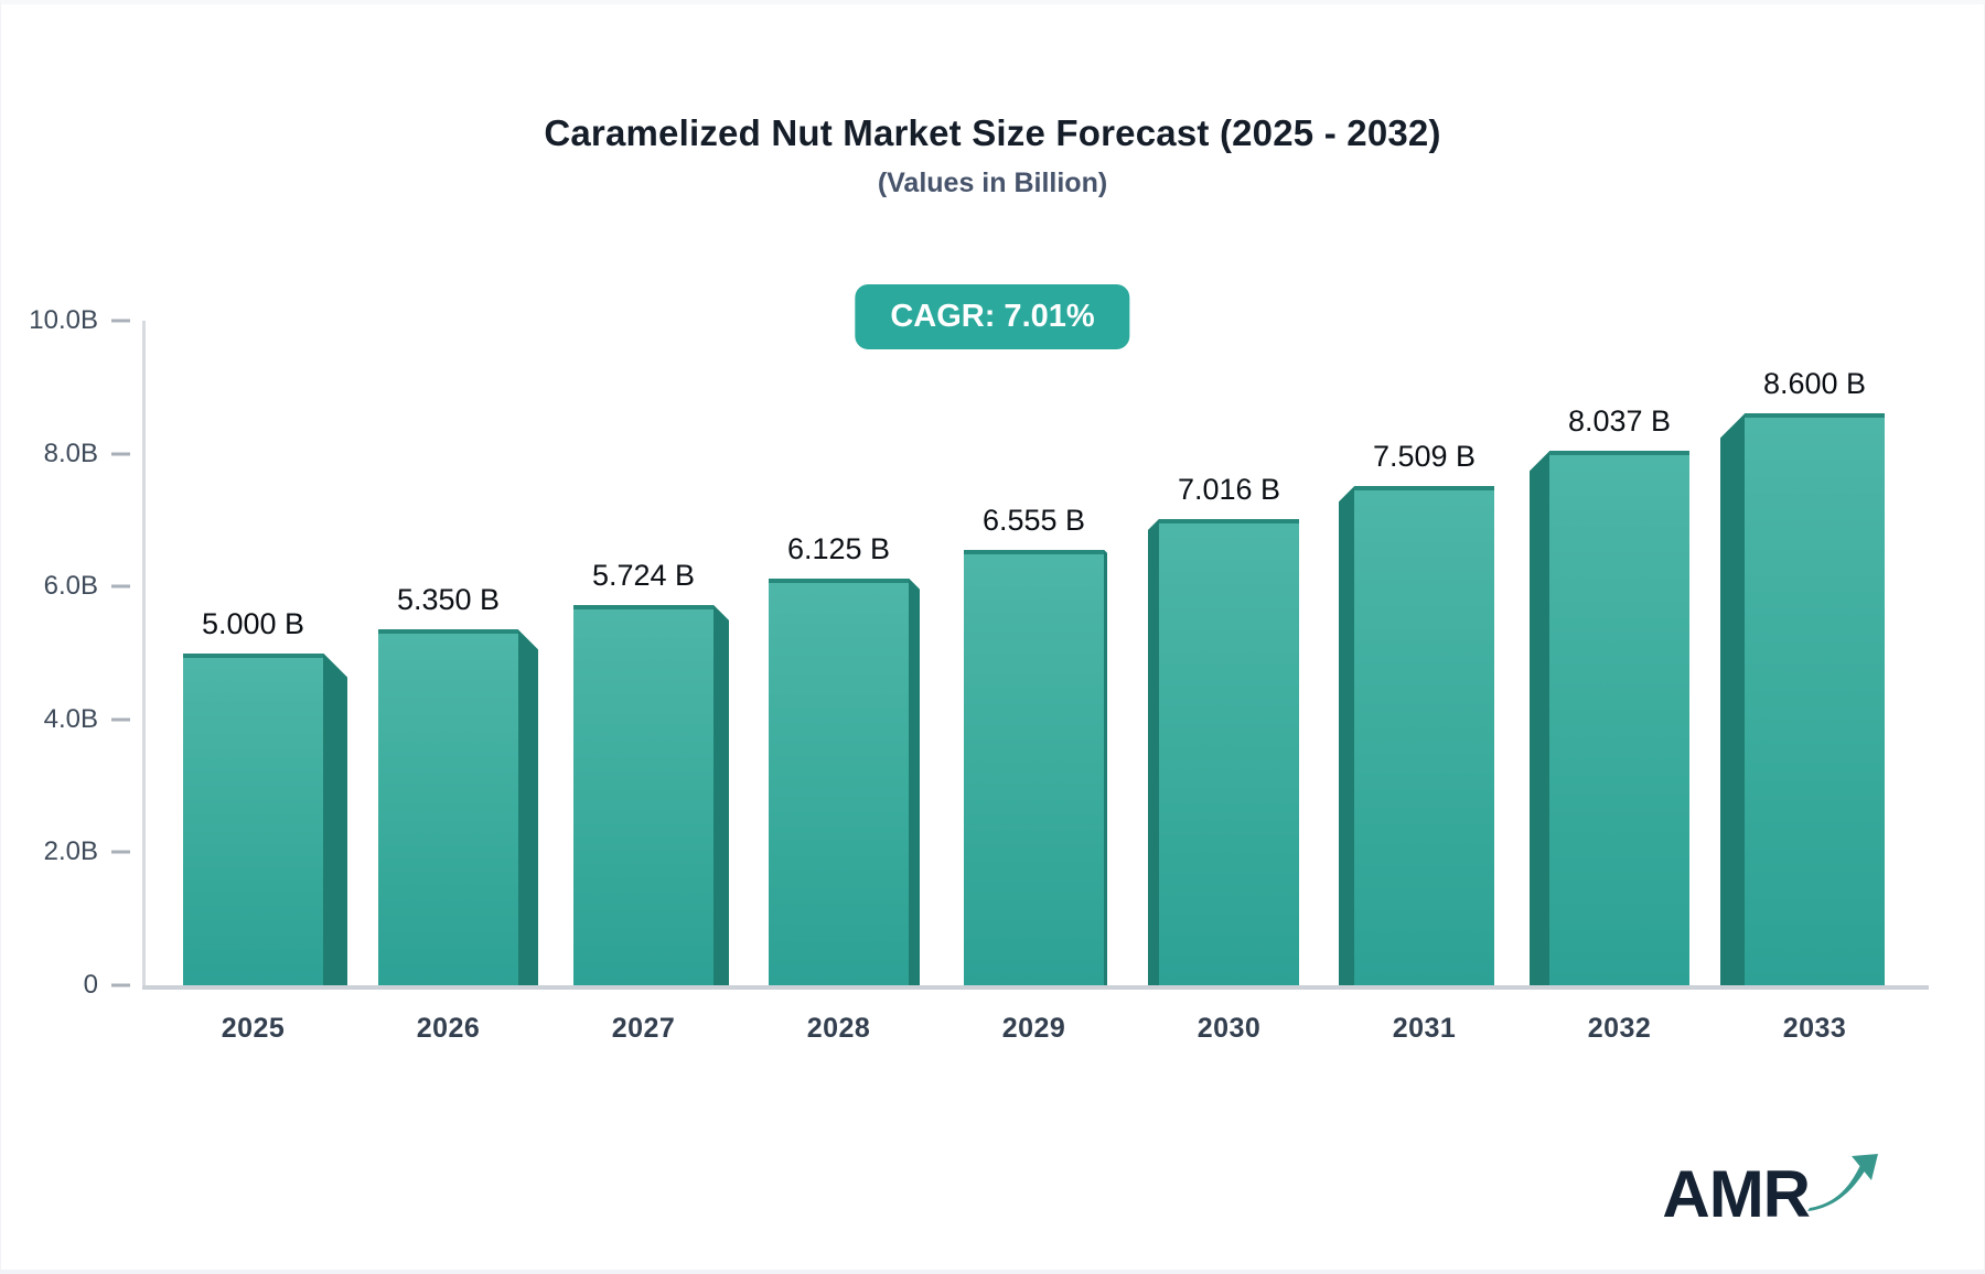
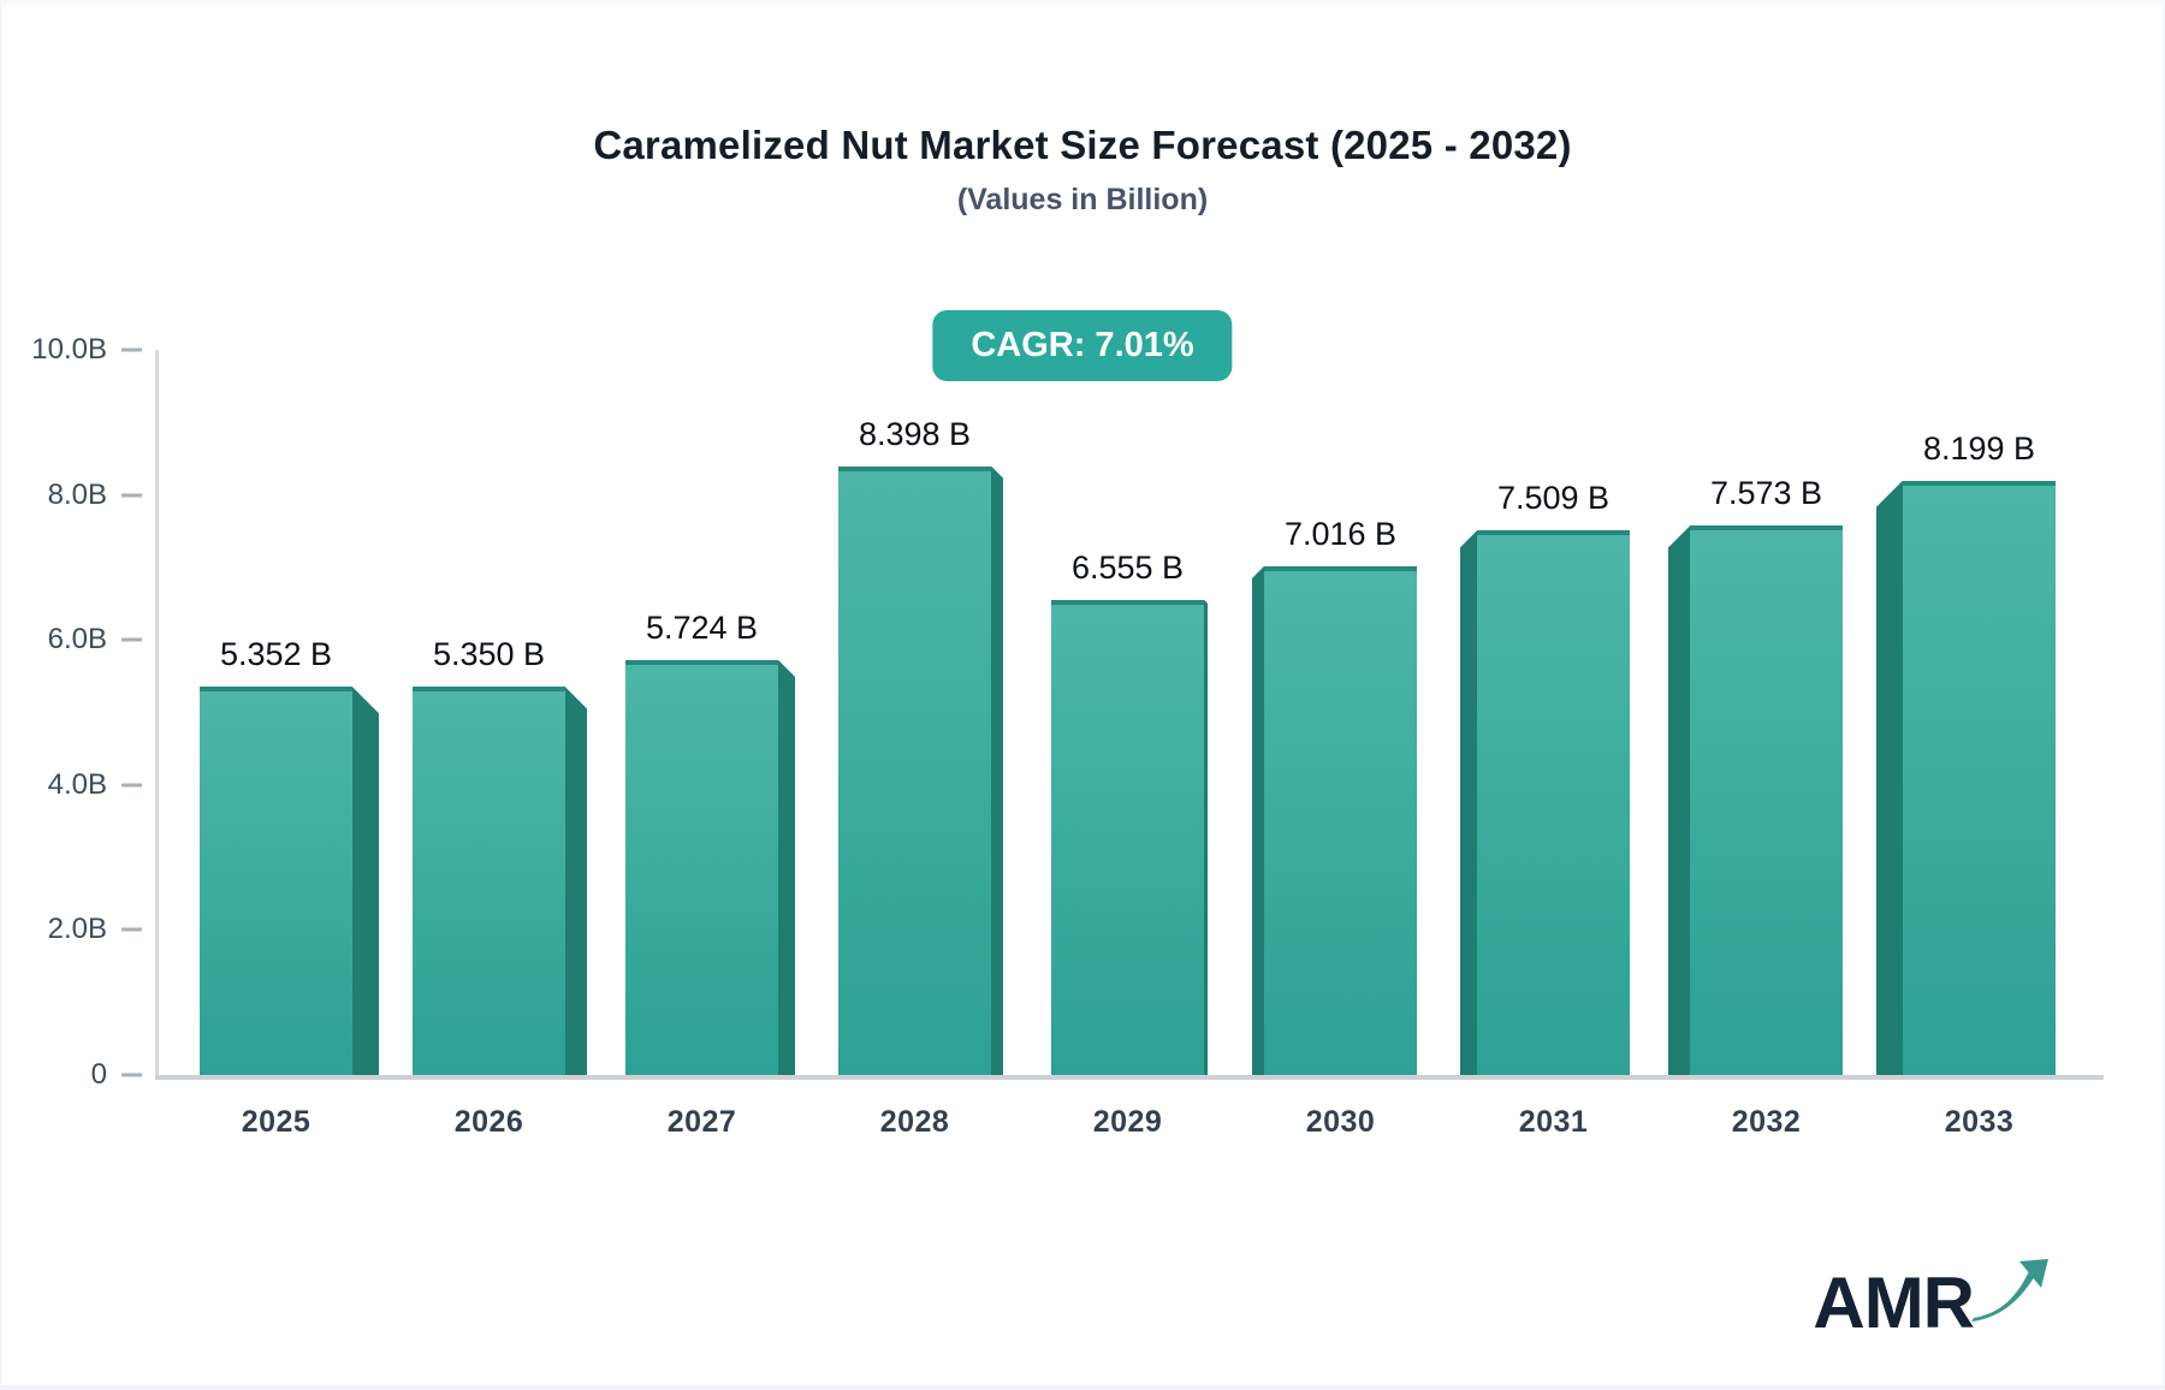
2025: 5.000 -> 5.352
2028: 6.125 -> 8.398
2032: 8.037 -> 7.573
2033: 8.600 -> 8.199
